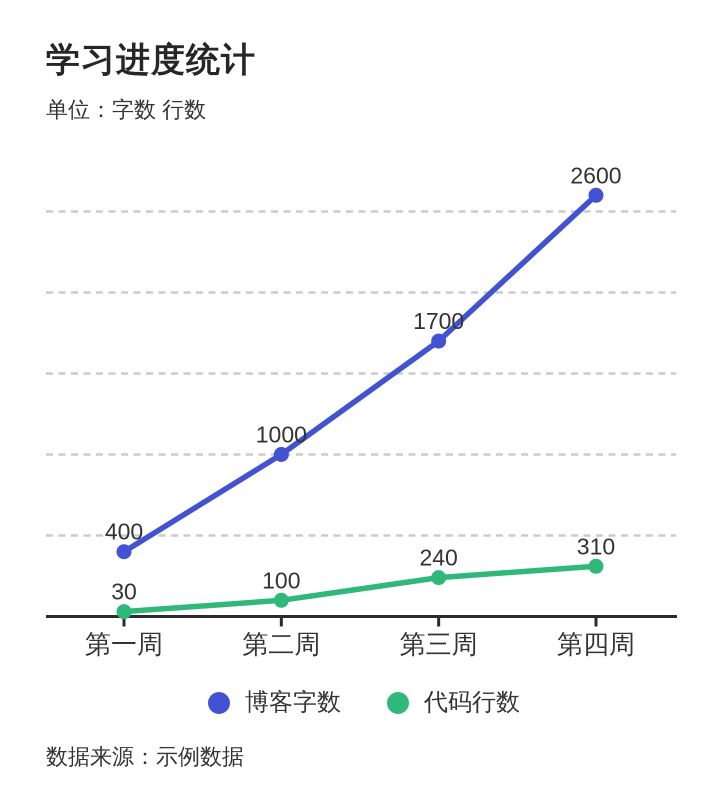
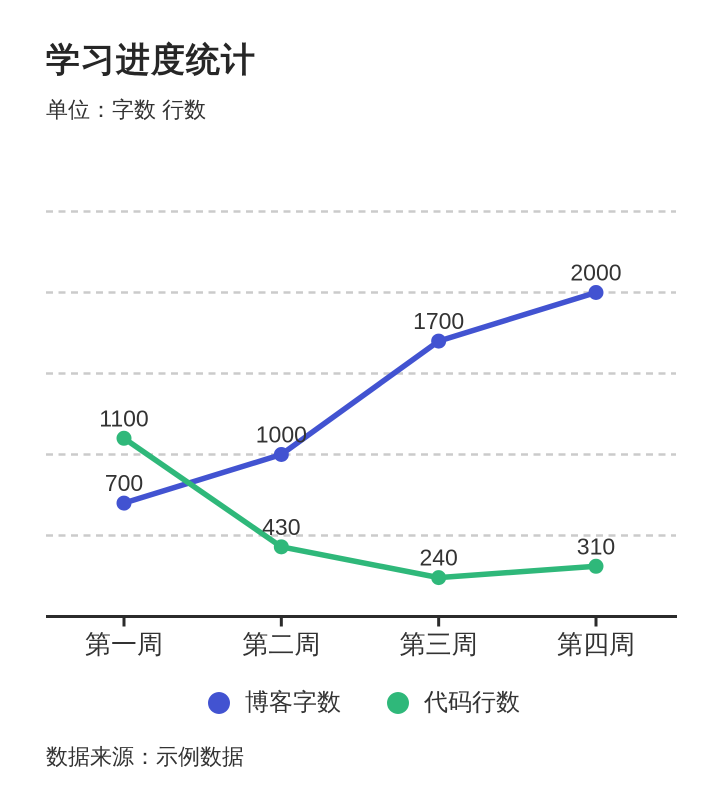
博客字数/第一周: 400 -> 700
代码行数/第一周: 30 -> 1100
代码行数/第二周: 100 -> 430
博客字数/第四周: 2600 -> 2000
